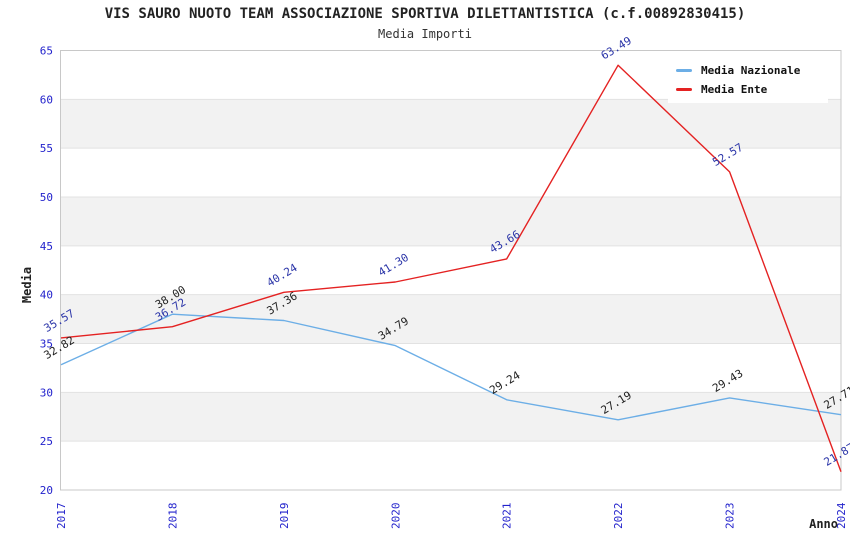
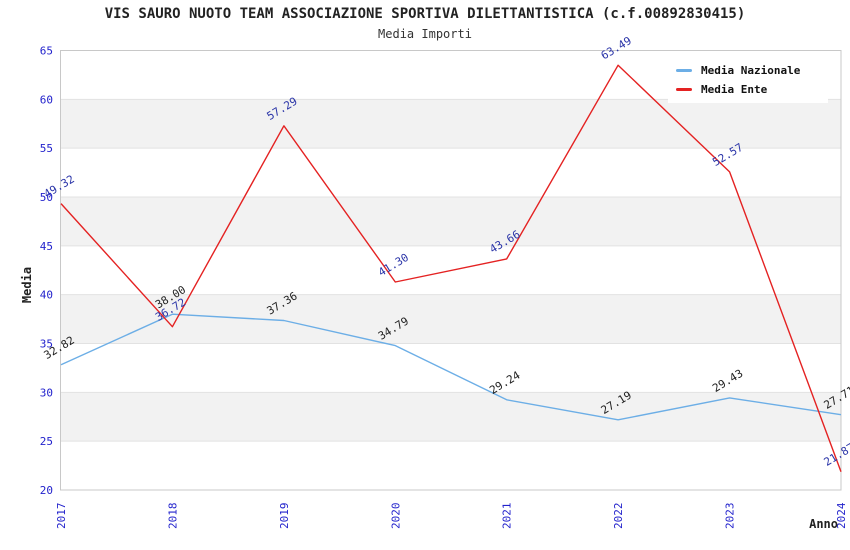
Media Ente/2017: 35.57 -> 49.32
Media Ente/2019: 40.24 -> 57.29
